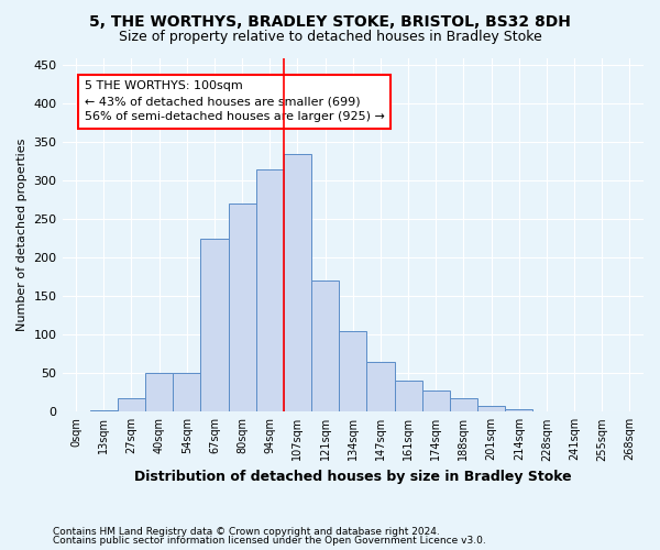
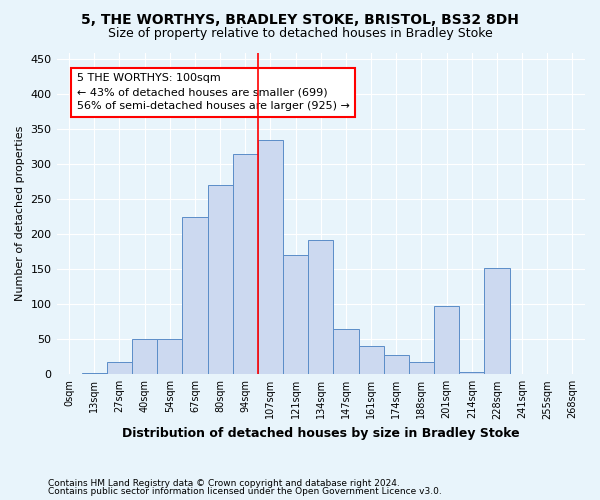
134sqm: 105 -> 192
201sqm: 8 -> 98
228sqm: 1 -> 152
